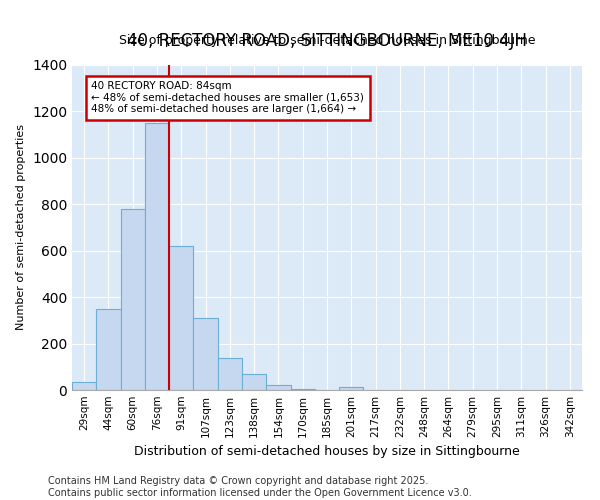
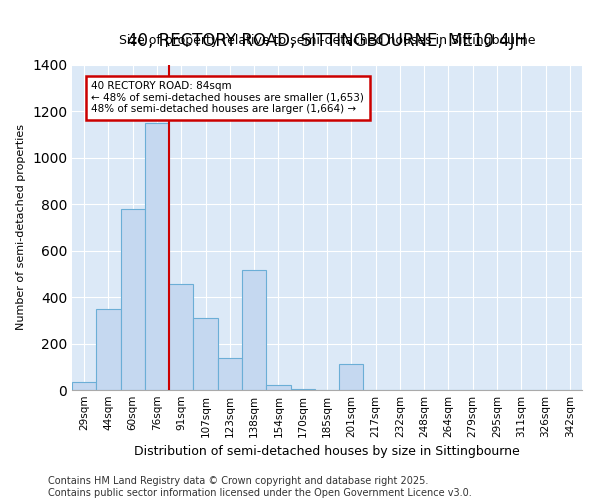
91sqm: 620 -> 455
138sqm: 70 -> 515
201sqm: 15 -> 110
